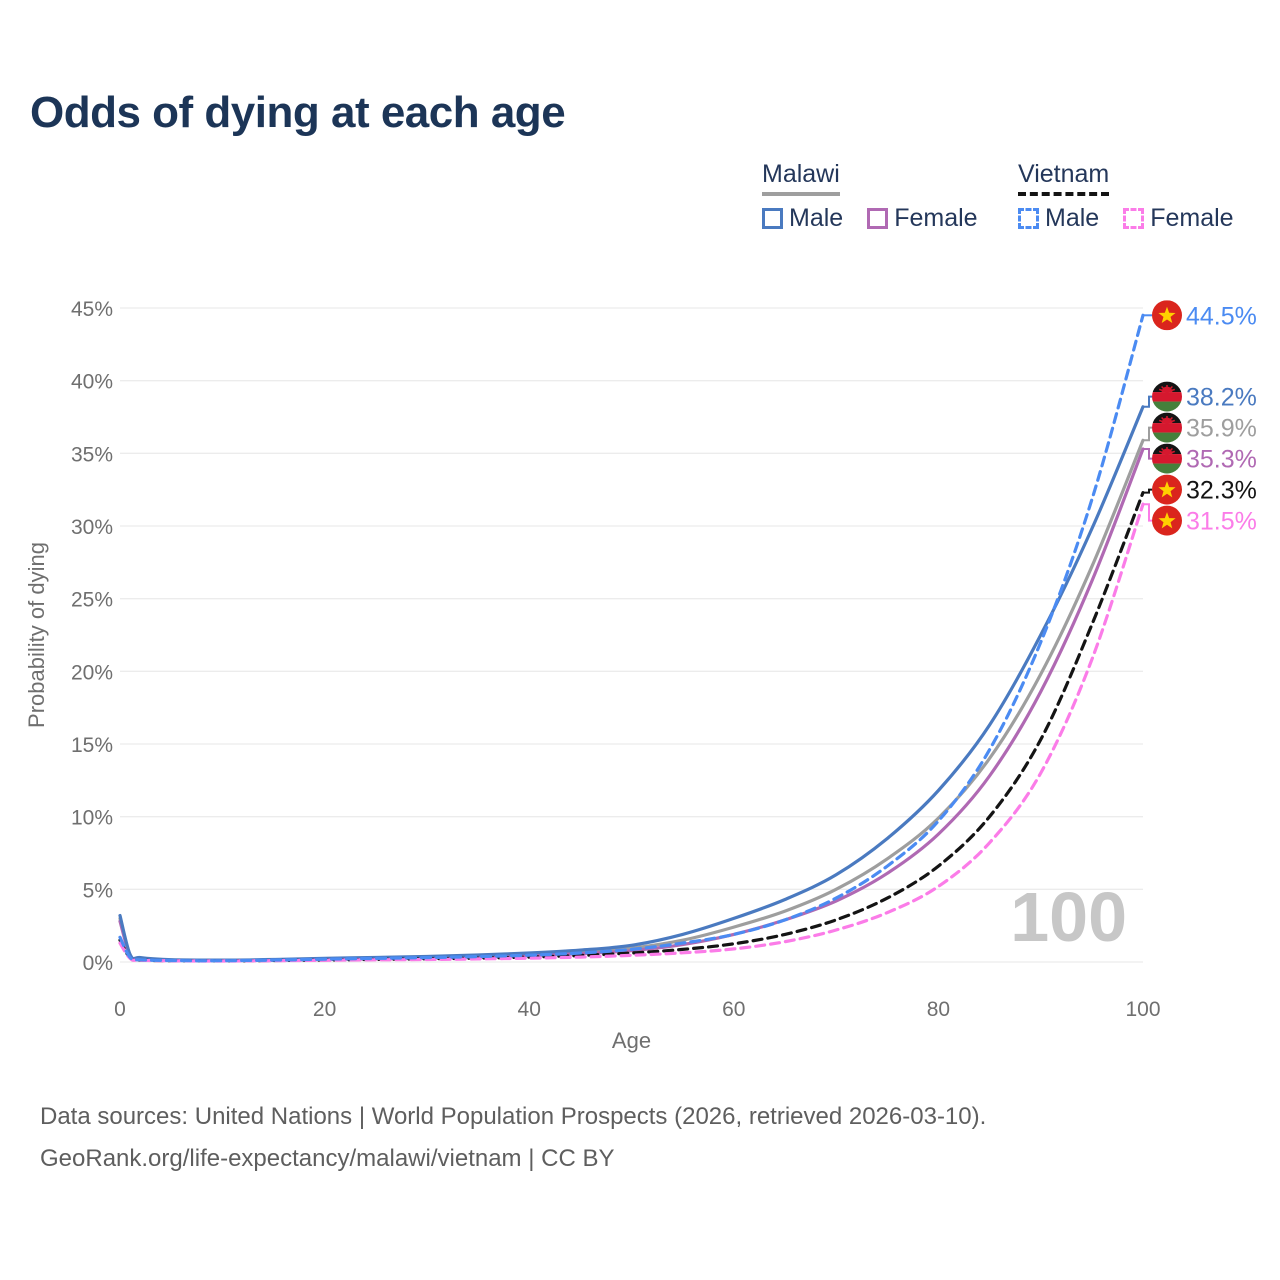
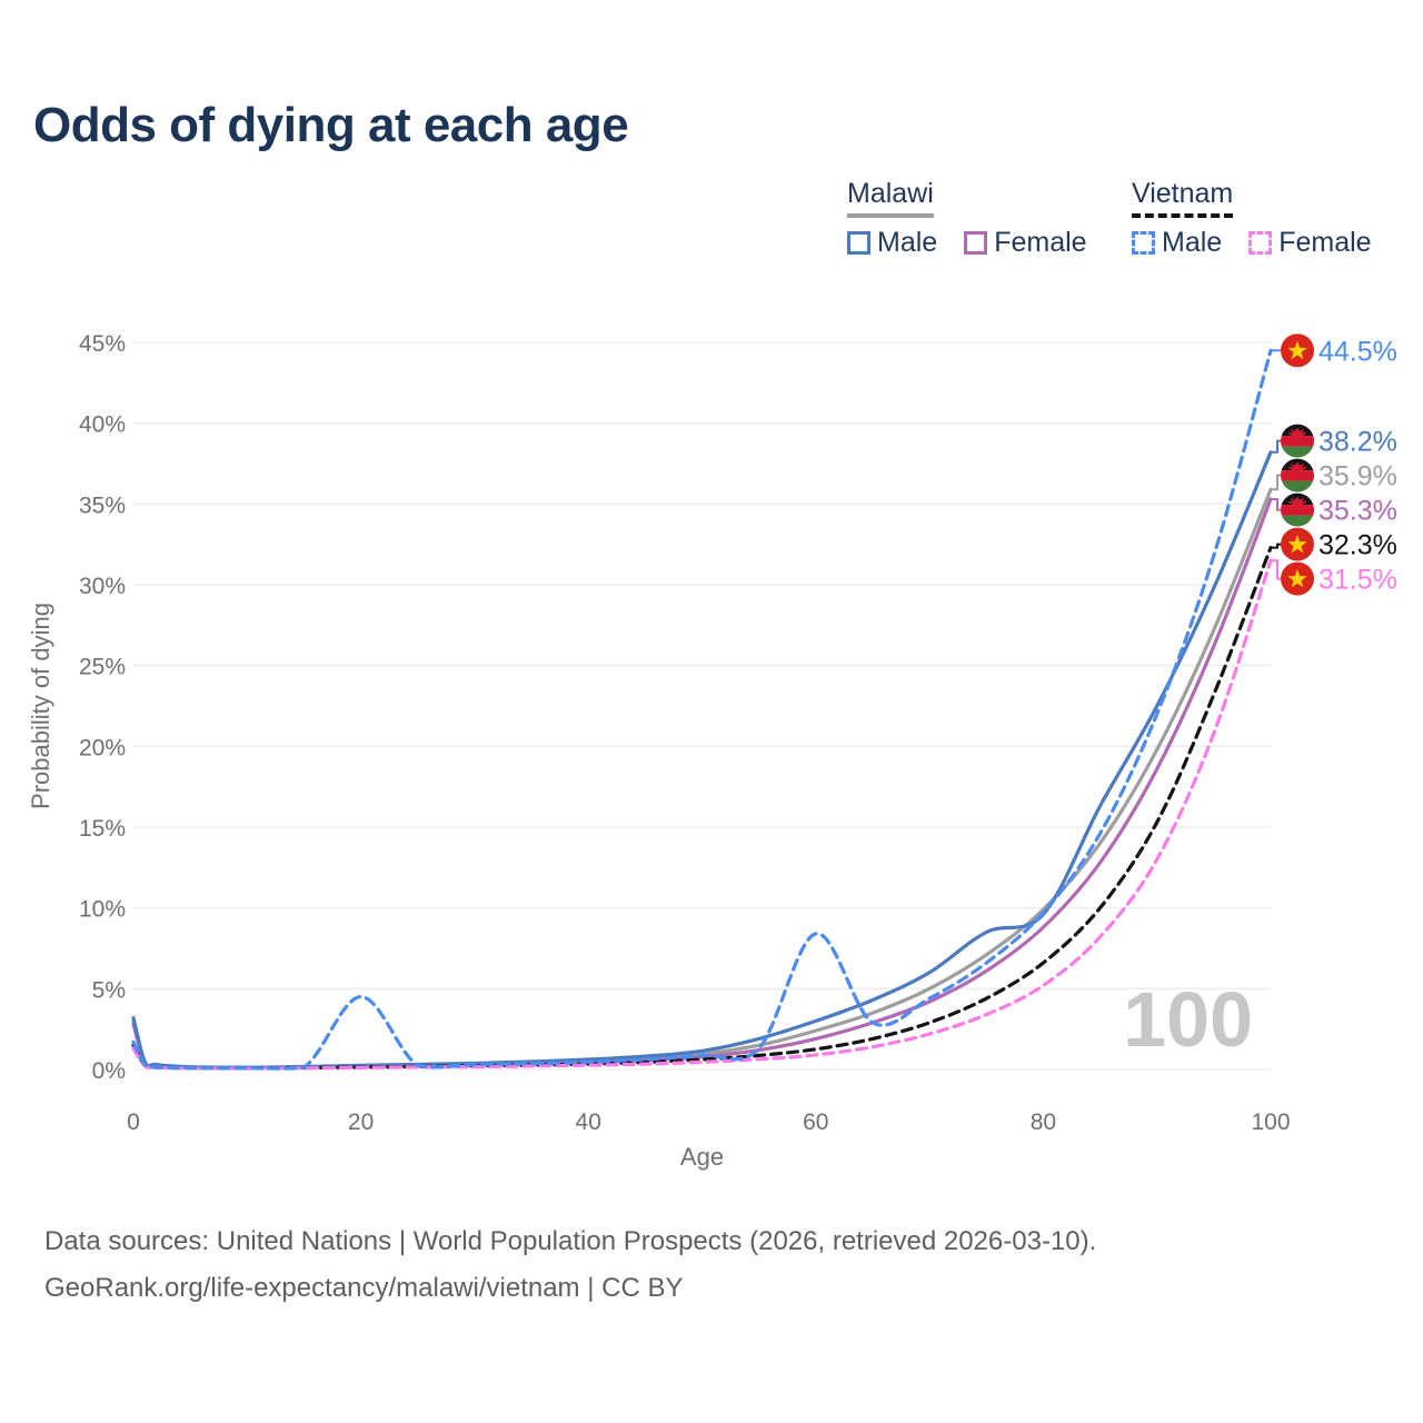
Vietnam Male/20: 0.2% -> 4.5%
Vietnam Male/60: 1.9% -> 8.4%
Malawi Male/80: 11.8% -> 9.6%
